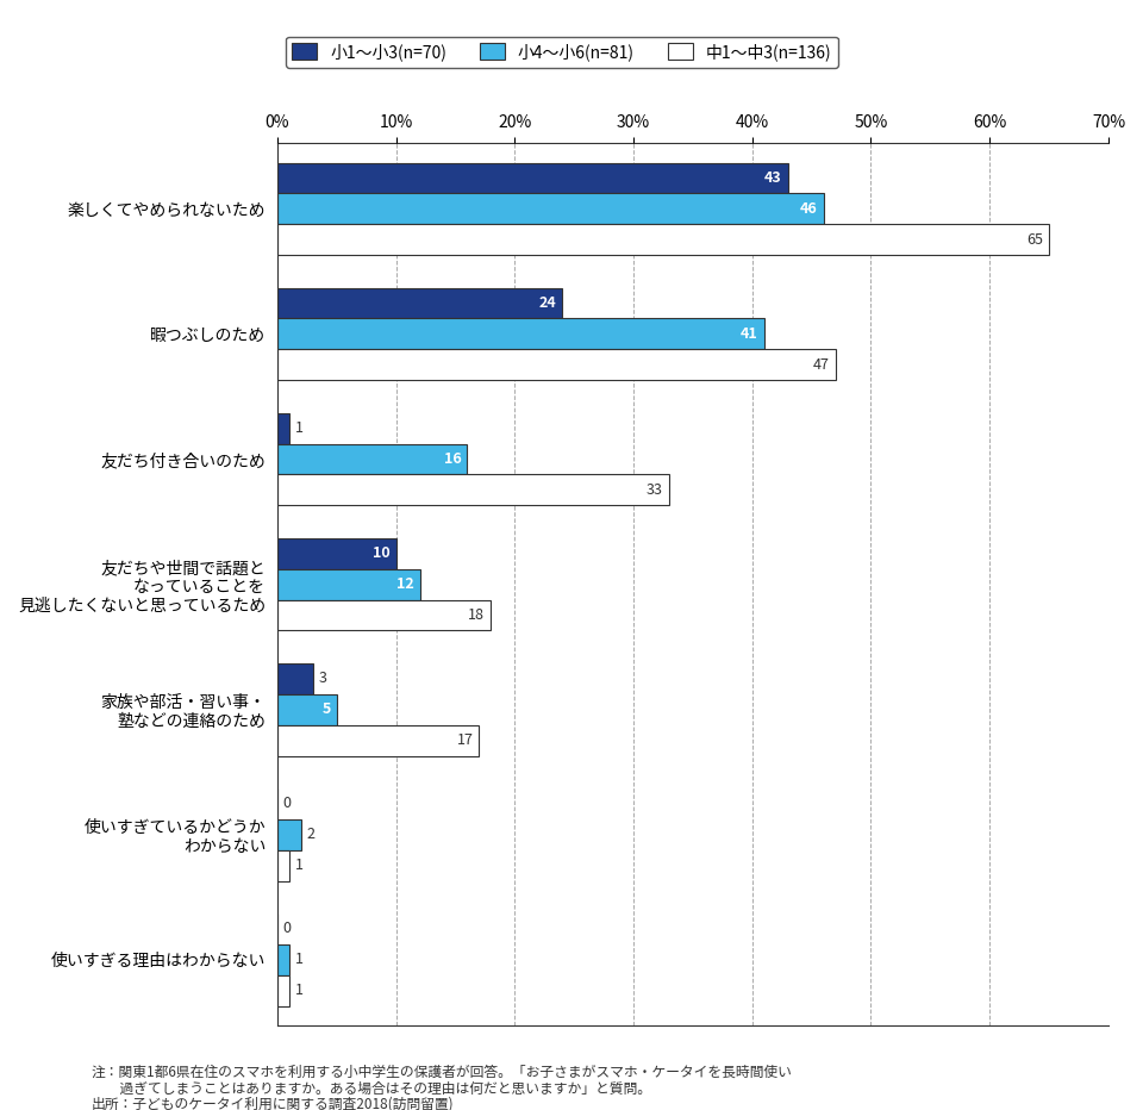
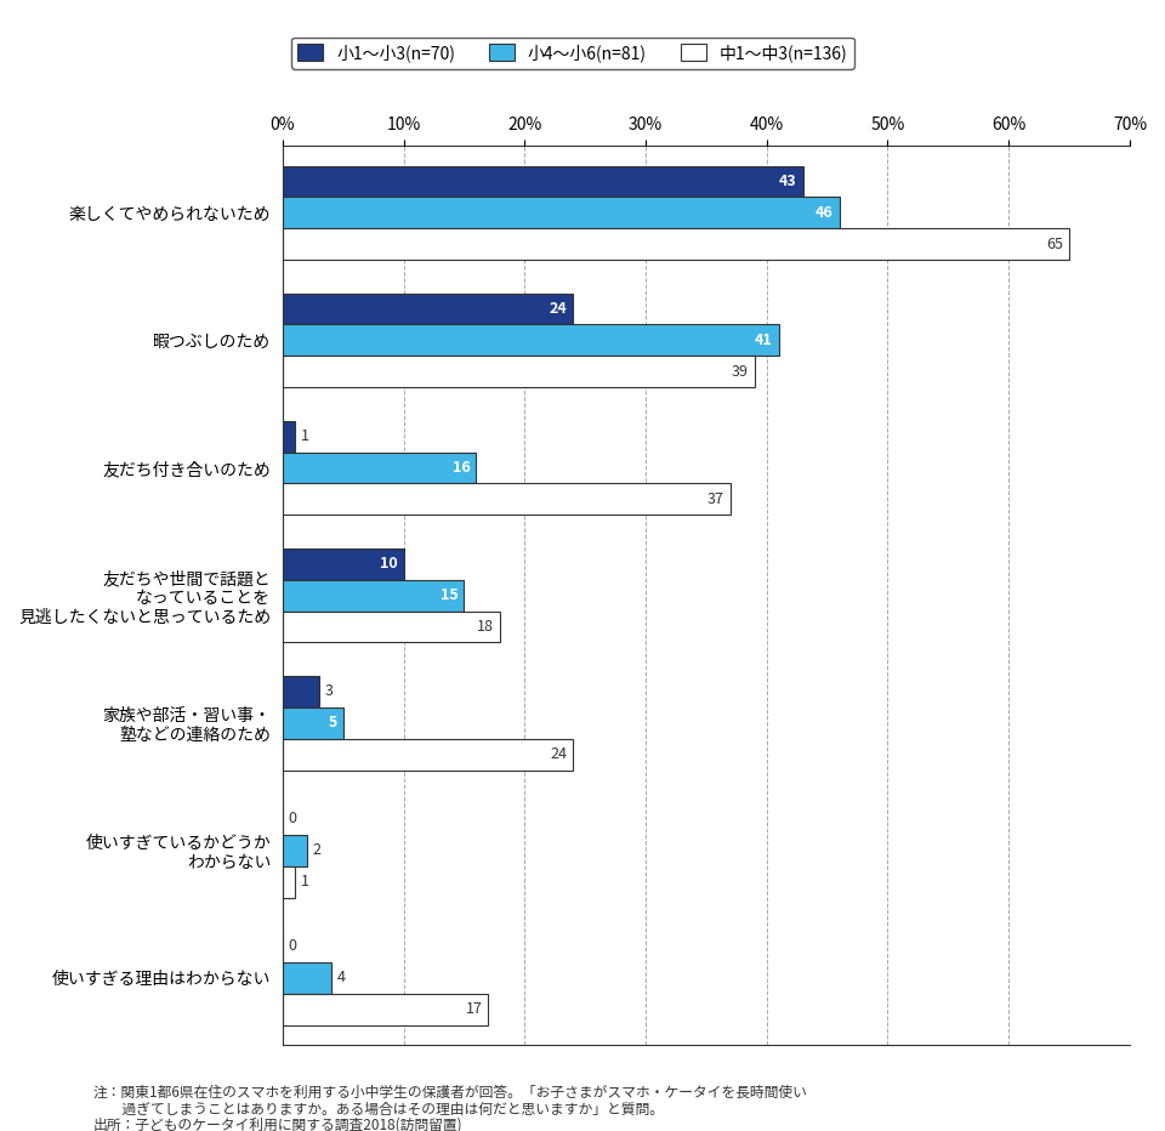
中1～中3(n=136)/暇つぶしのため: 47 -> 39
中1～中3(n=136)/友だち付き合いのため: 33 -> 37
小4～小6(n=81)/友だちや世間で話題と なっていることを 見逃したくないと思っているため: 12 -> 15
中1～中3(n=136)/家族や部活・習い事・ 塾などの連絡のため: 17 -> 24
小4～小6(n=81)/使いすぎる理由はわからない: 1 -> 4
中1～中3(n=136)/使いすぎる理由はわからない: 1 -> 17
